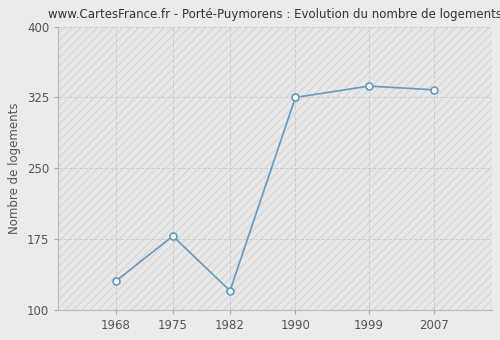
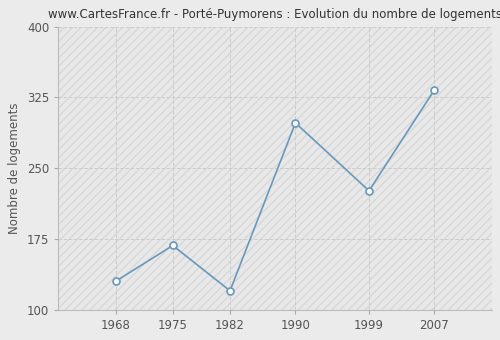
1975: 178 -> 168
1990: 325 -> 298
1999: 337 -> 226
